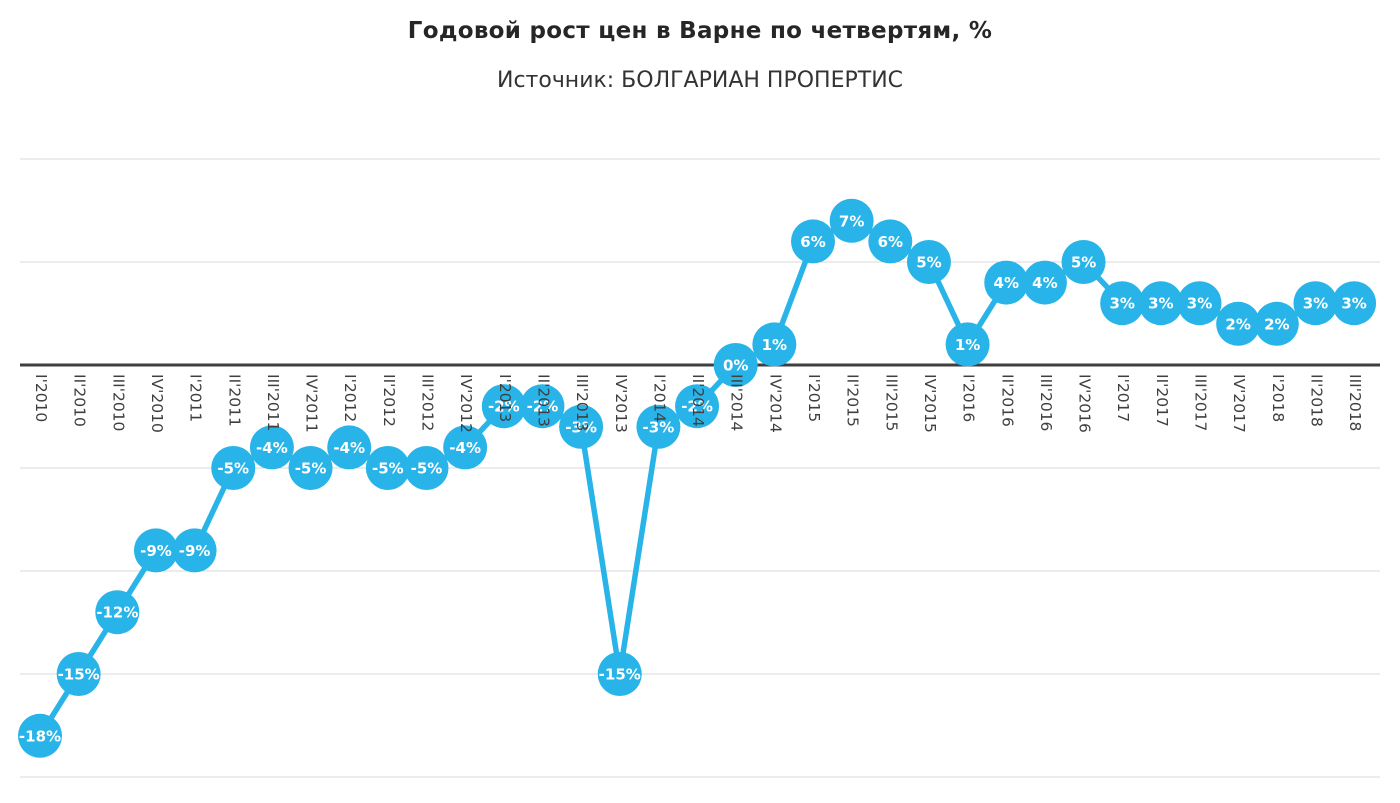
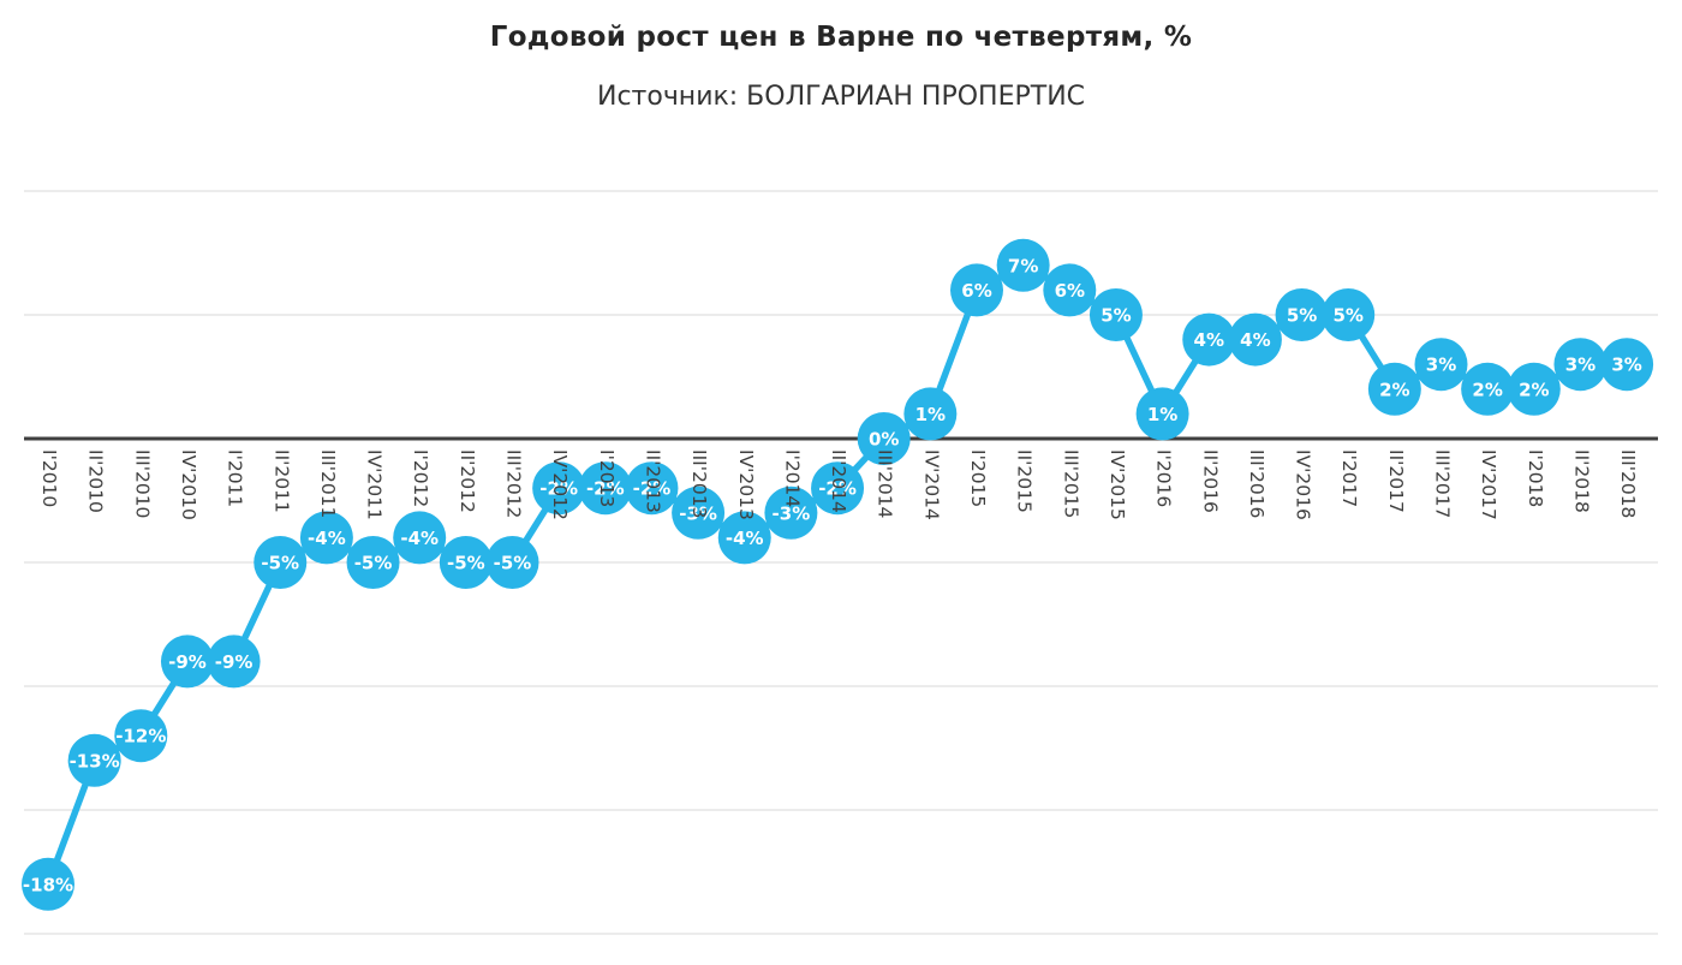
II'2010: -15% -> -13%
IV'2012: -4% -> -2%
IV'2013: -15% -> -4%
I'2017: 3% -> 5%
II'2017: 3% -> 2%
